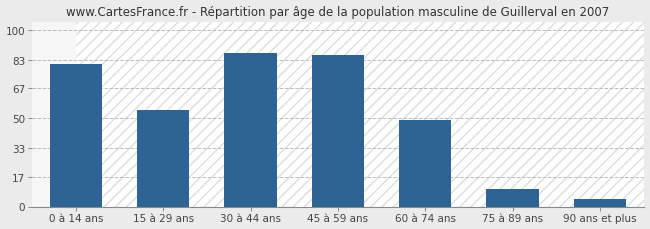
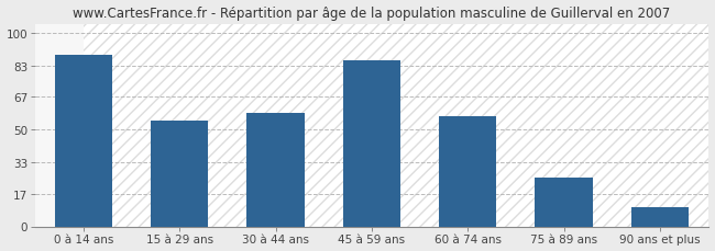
0 à 14 ans: 81 -> 89
30 à 44 ans: 87 -> 59
60 à 74 ans: 49 -> 57
75 à 89 ans: 10 -> 25
90 ans et plus: 4 -> 10
